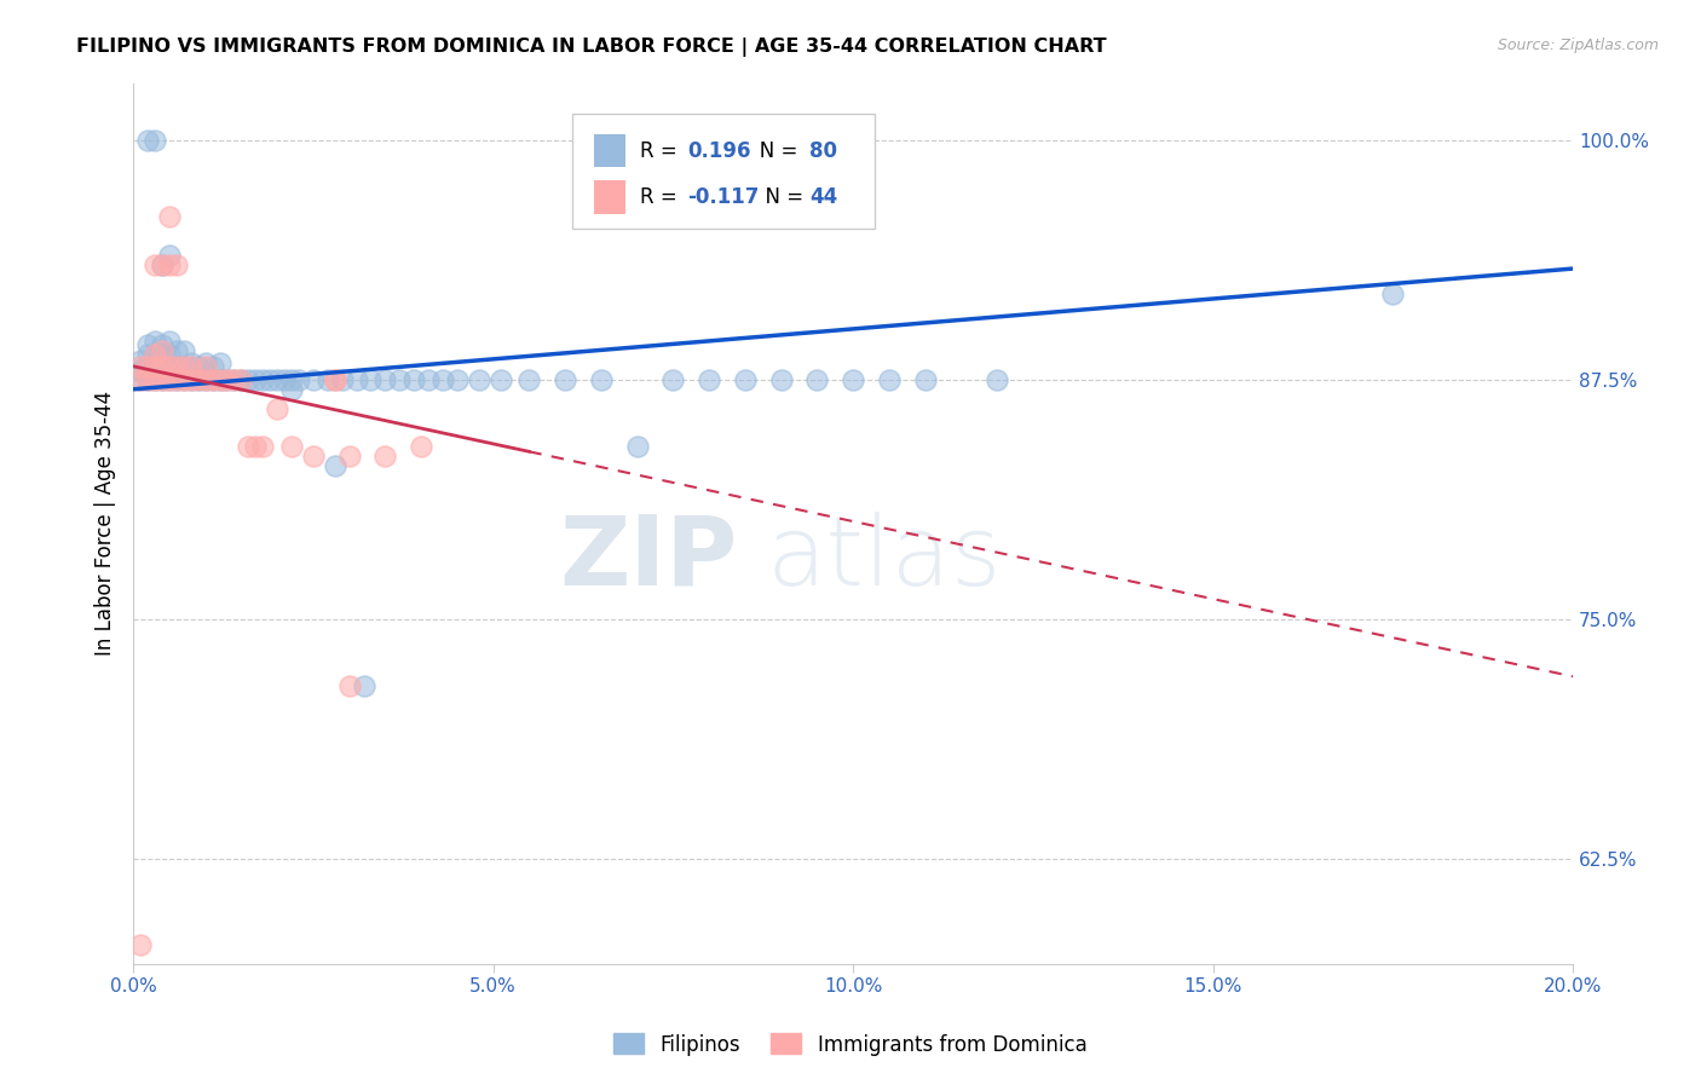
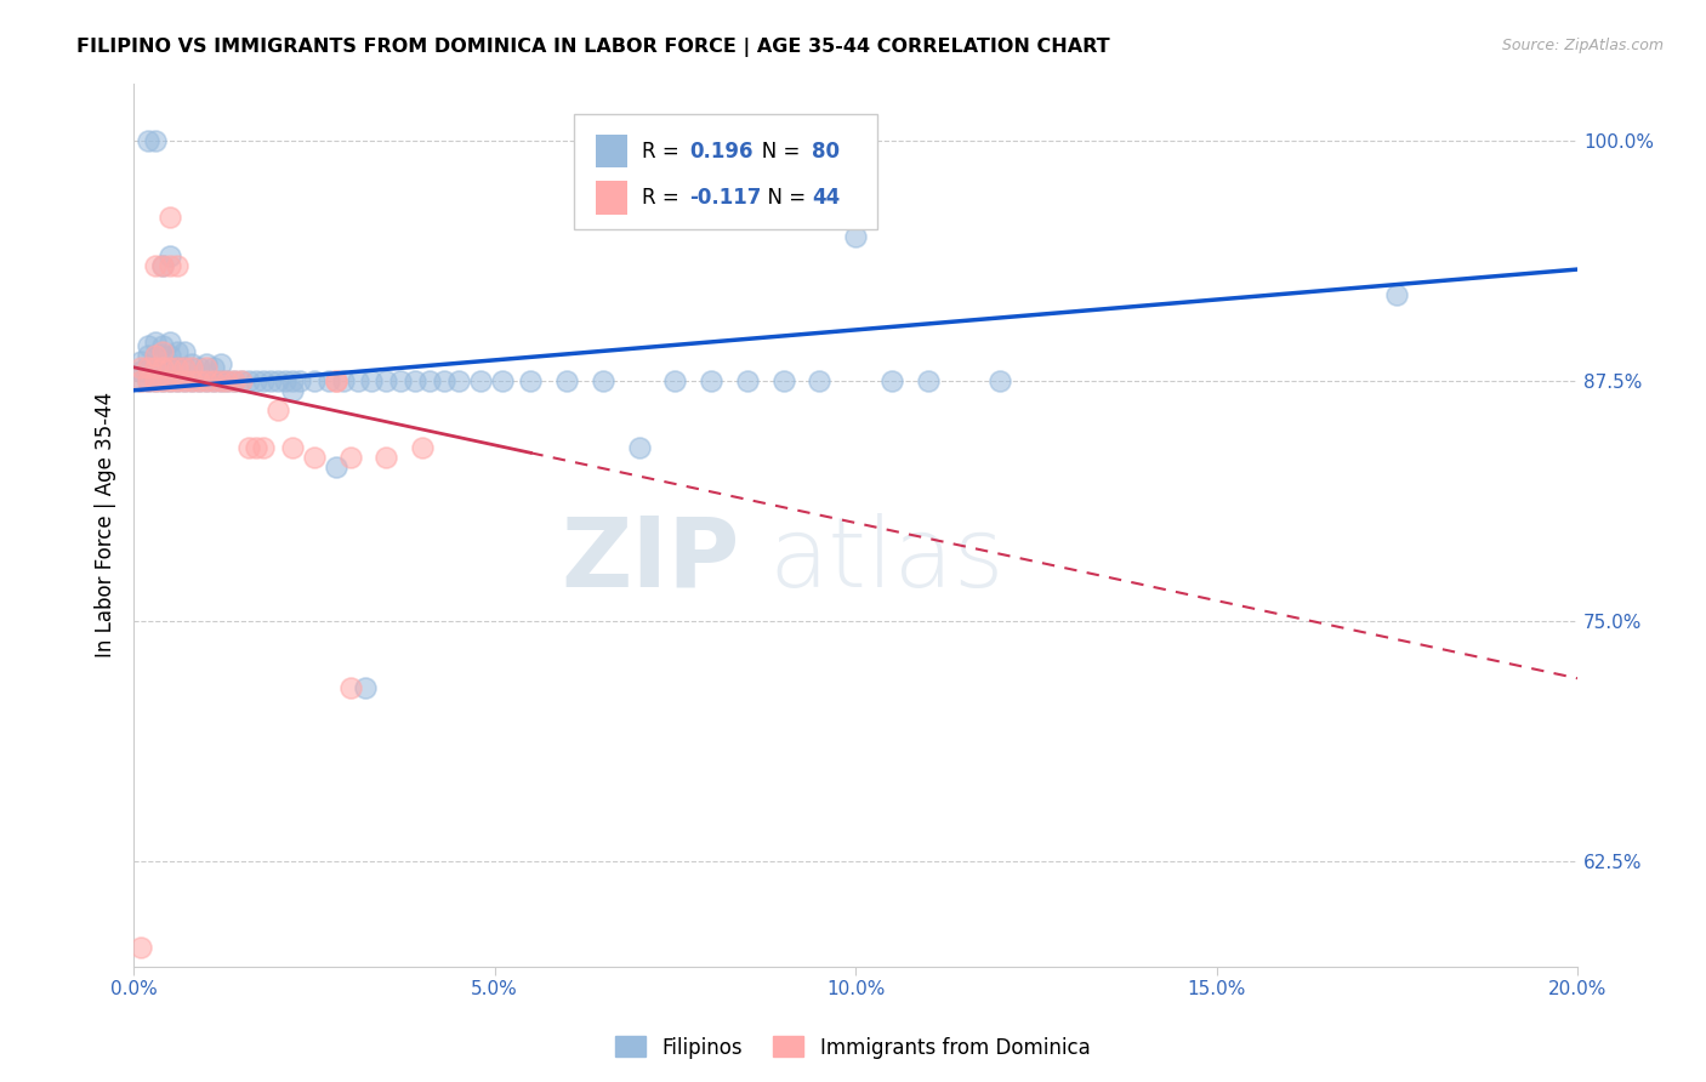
Filipinos/10.0%: 87.5% -> 95.0%
